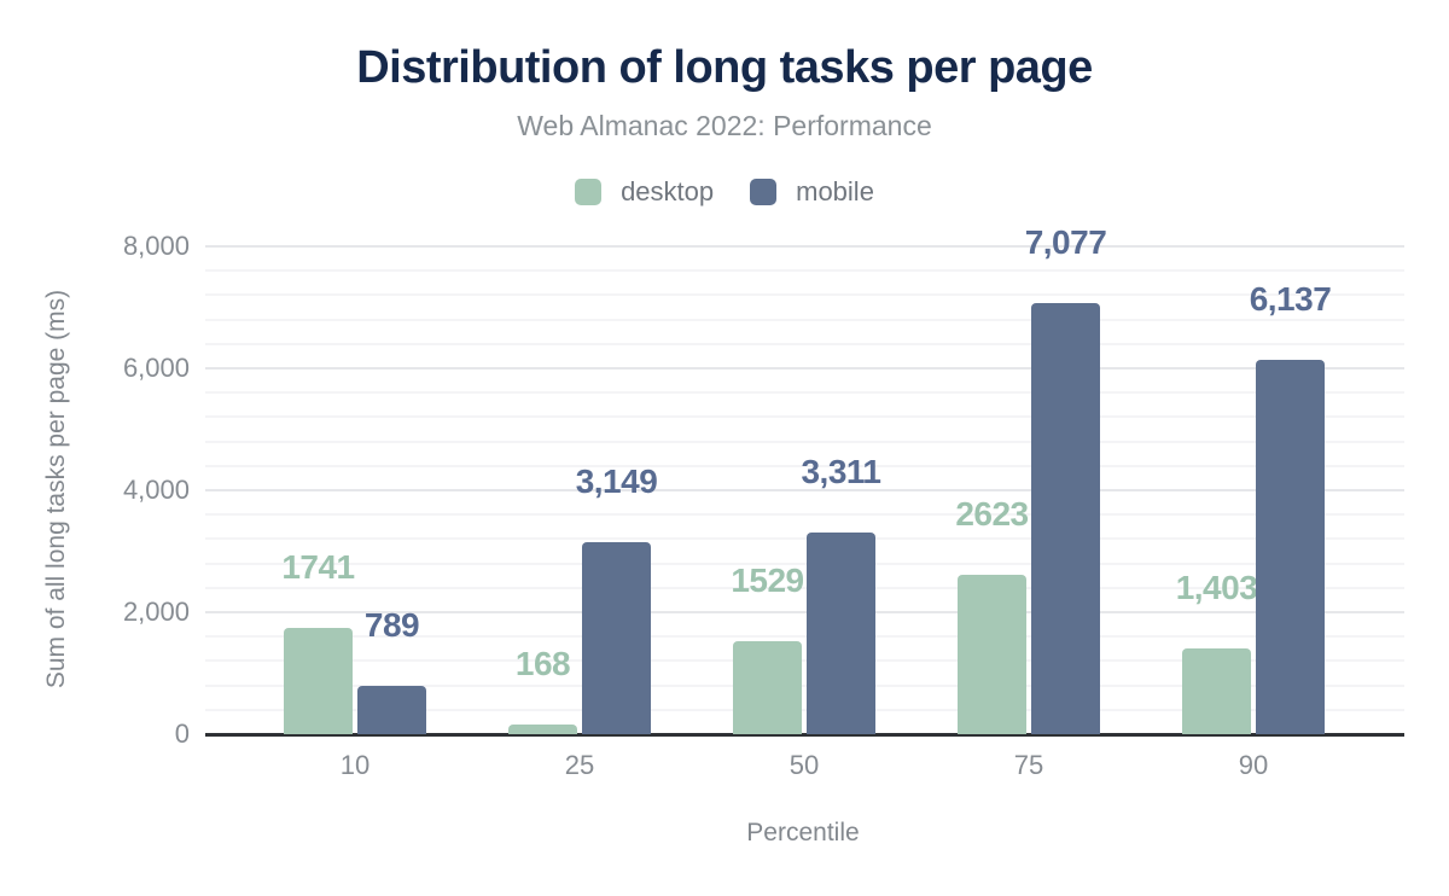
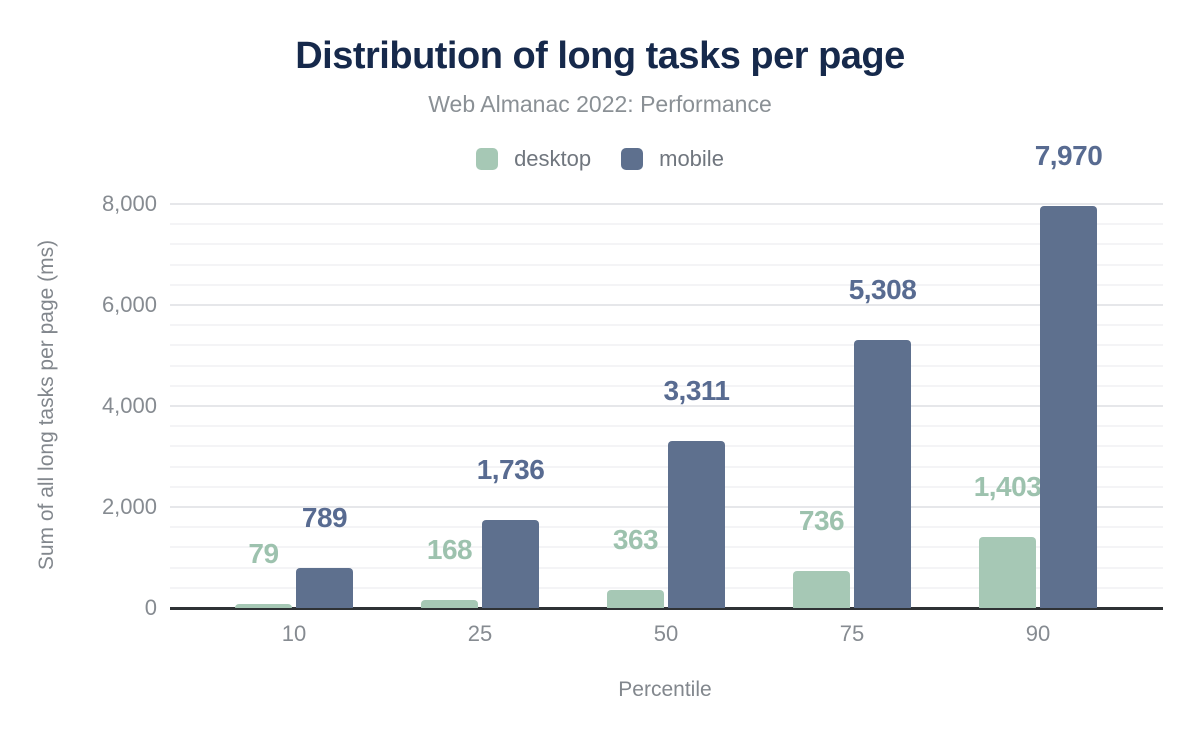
desktop/10: 1741 -> 79
mobile/25: 3,149 -> 1,736
desktop/50: 1529 -> 363
desktop/75: 2623 -> 736
mobile/75: 7,077 -> 5,308
mobile/90: 6,137 -> 7,970
